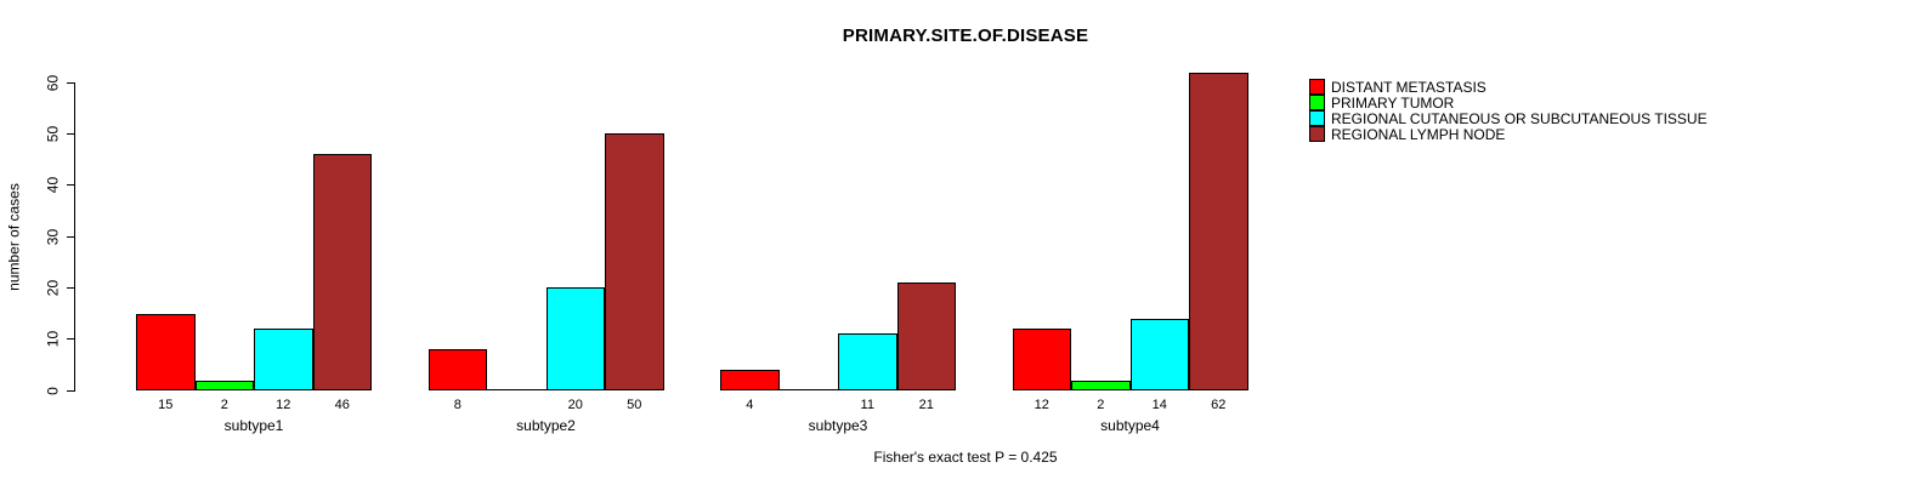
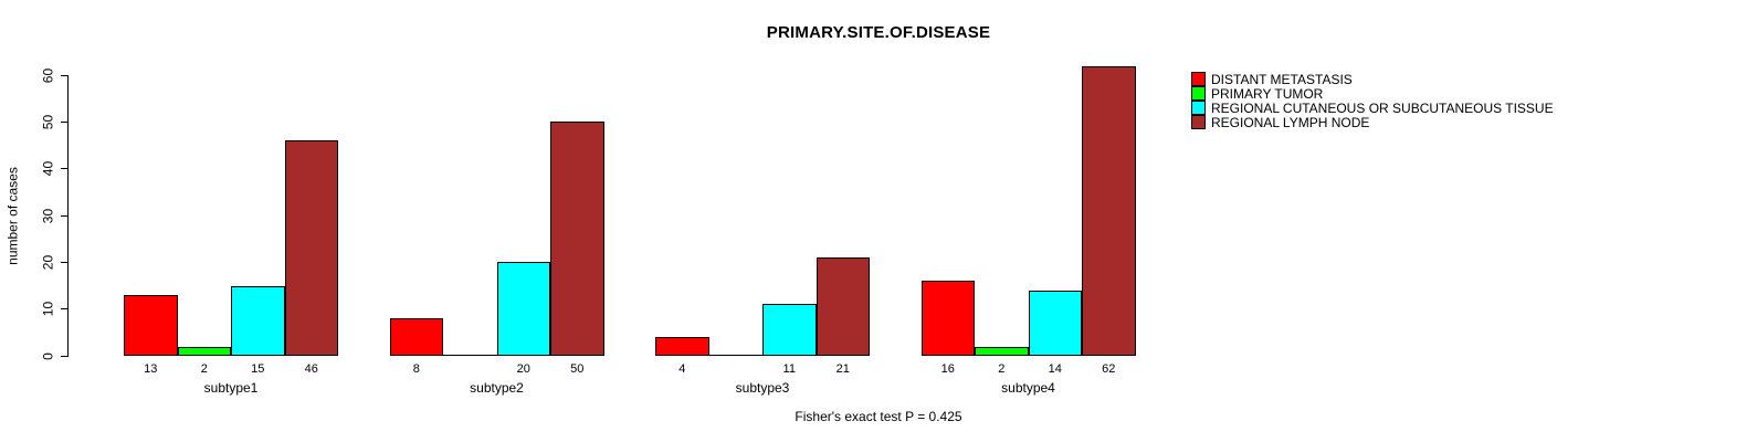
DISTANT METASTASIS/subtype1: 15 -> 13
REGIONAL CUTANEOUS OR SUBCUTANEOUS TISSUE/subtype1: 12 -> 15
DISTANT METASTASIS/subtype4: 12 -> 16
